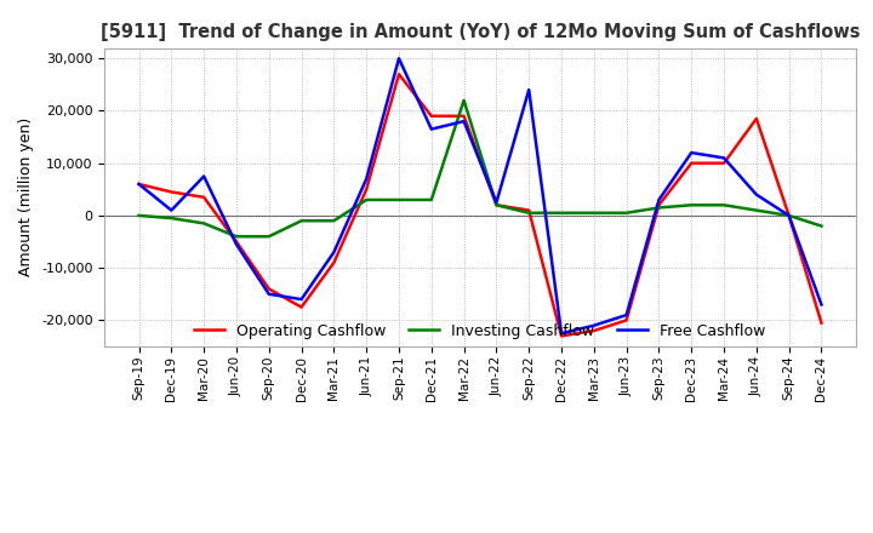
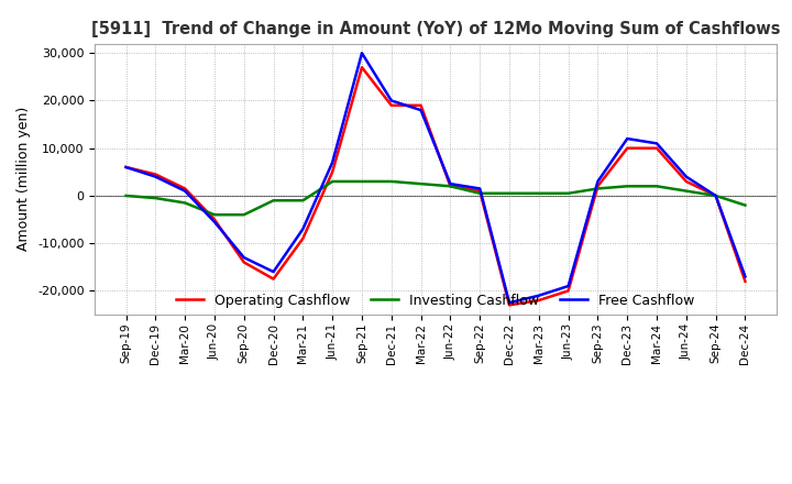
Free Cashflow/Dec-19: 1,000 -> 4,000
Operating Cashflow/Mar-20: 3,500 -> 1,500
Free Cashflow/Mar-20: 7,500 -> 1,000
Free Cashflow/Sep-20: -15,000 -> -13,000
Free Cashflow/Dec-21: 16,500 -> 20,000
Investing Cashflow/Mar-22: 22,000 -> 2,500
Free Cashflow/Sep-22: 24,000 -> 1,500
Operating Cashflow/Jun-24: 18,500 -> 3,000
Operating Cashflow/Dec-24: -20,500 -> -18,000
